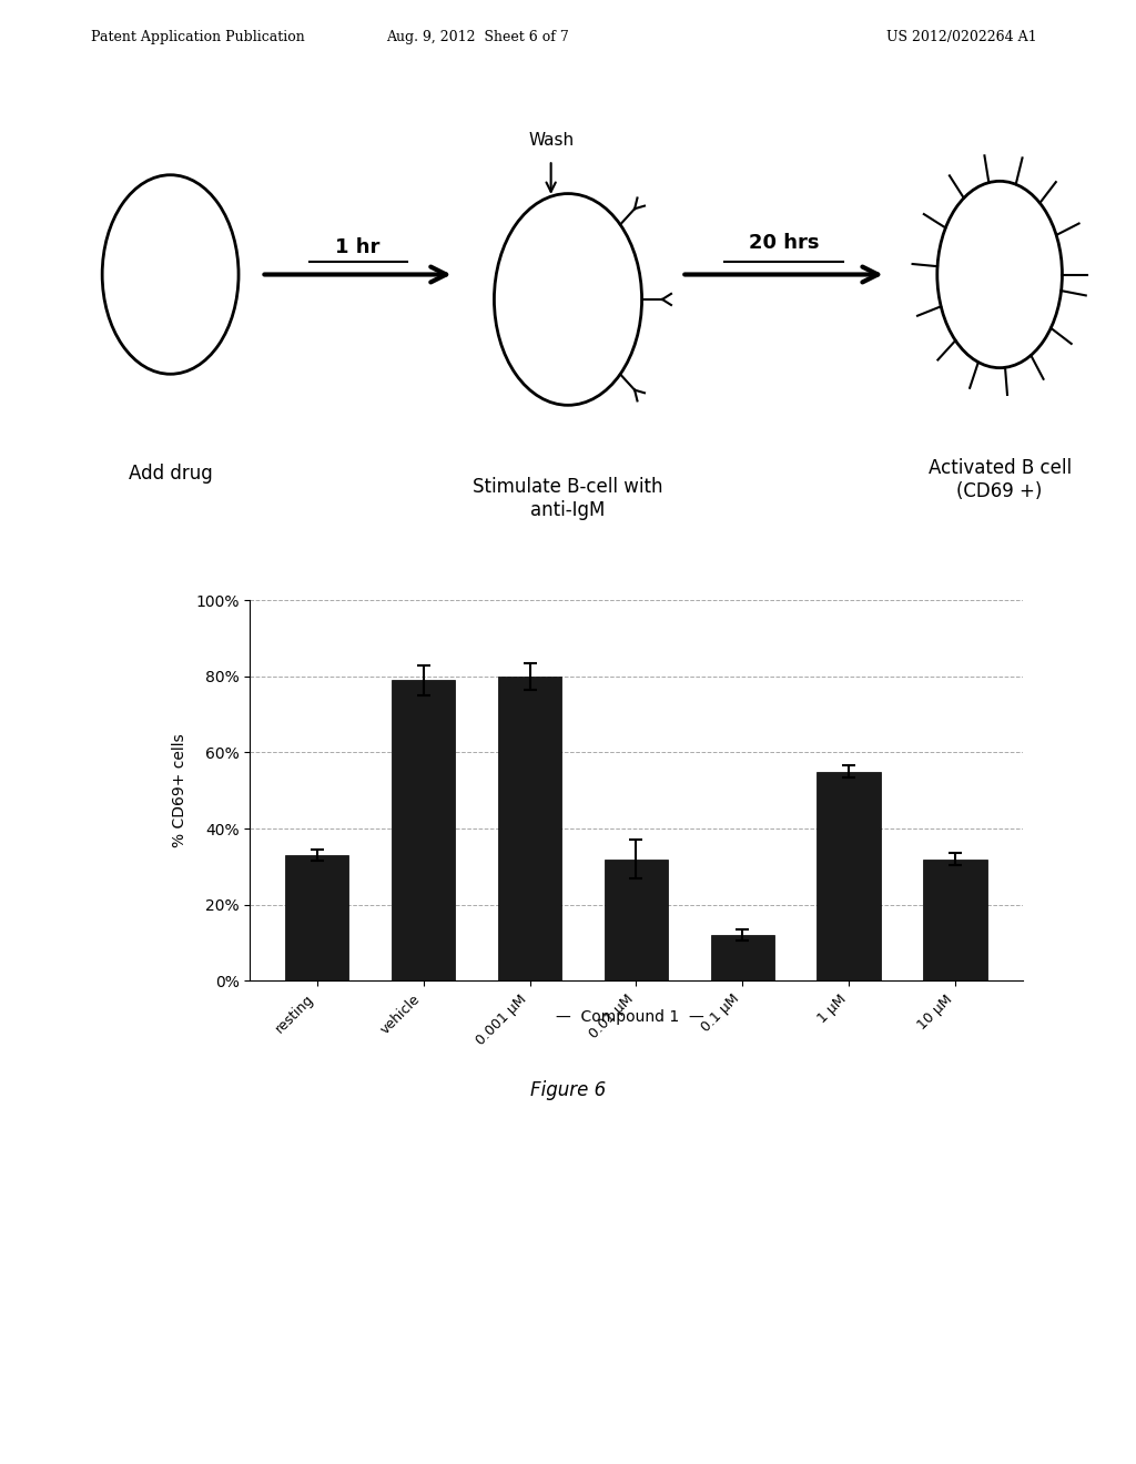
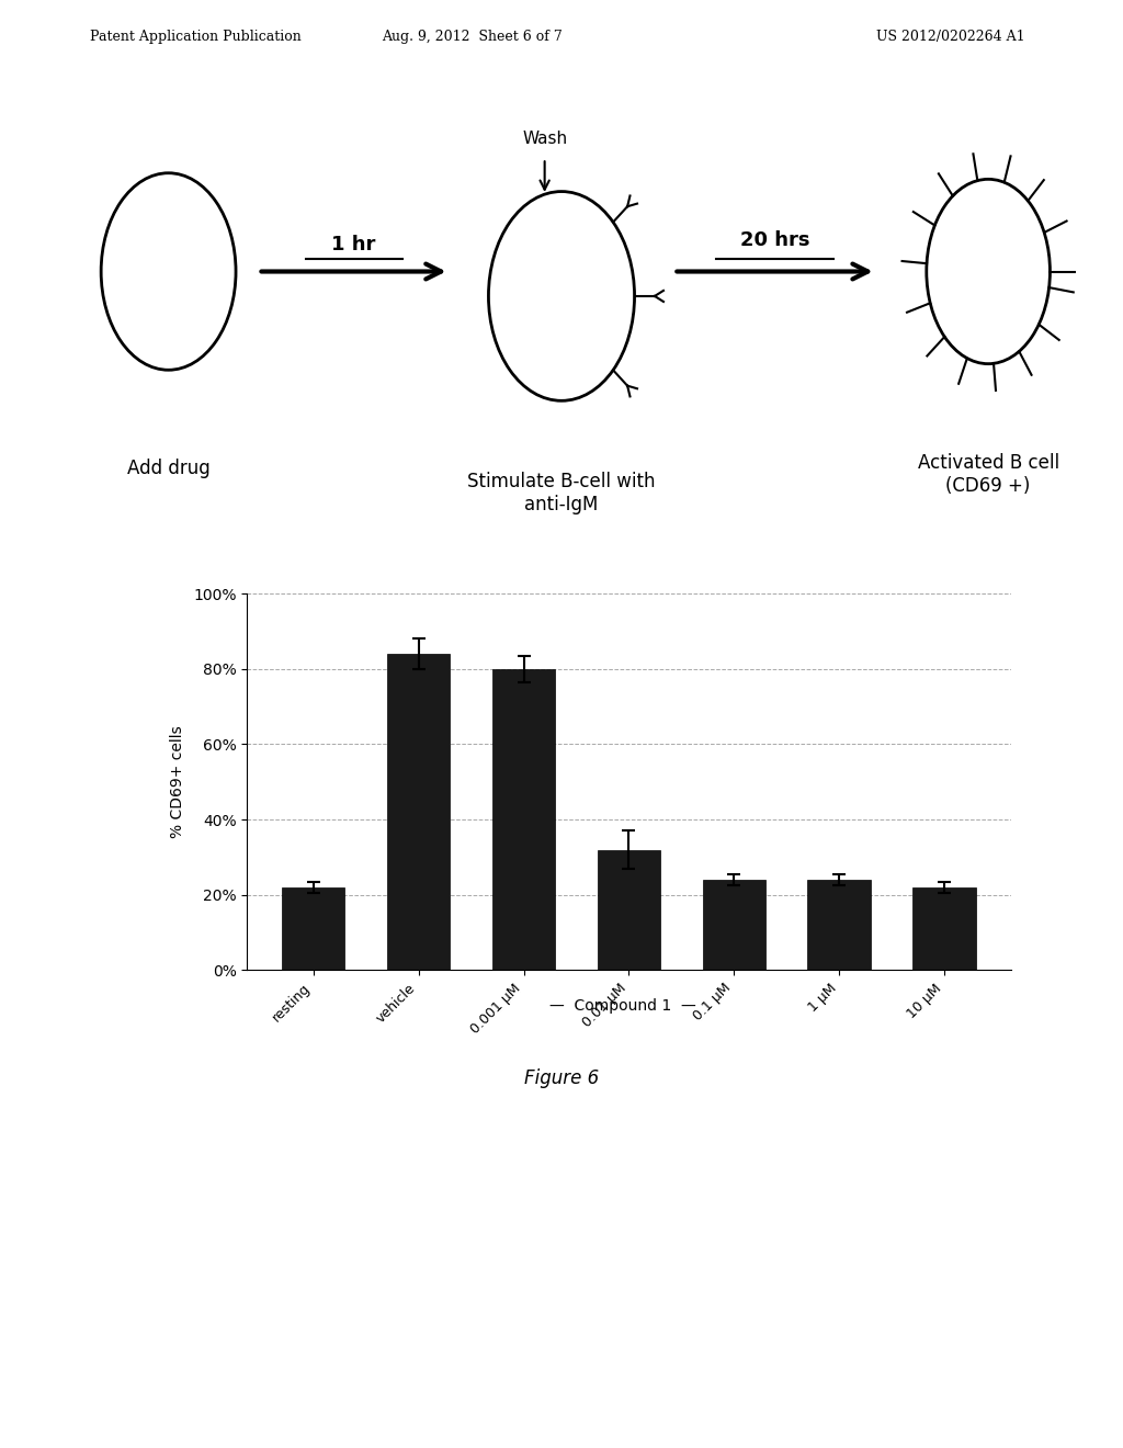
resting: 33% -> 22%
vehicle: 79% -> 84%
0.1 μM: 12% -> 24%
1 μM: 55% -> 24%
10 μM: 32% -> 22%
